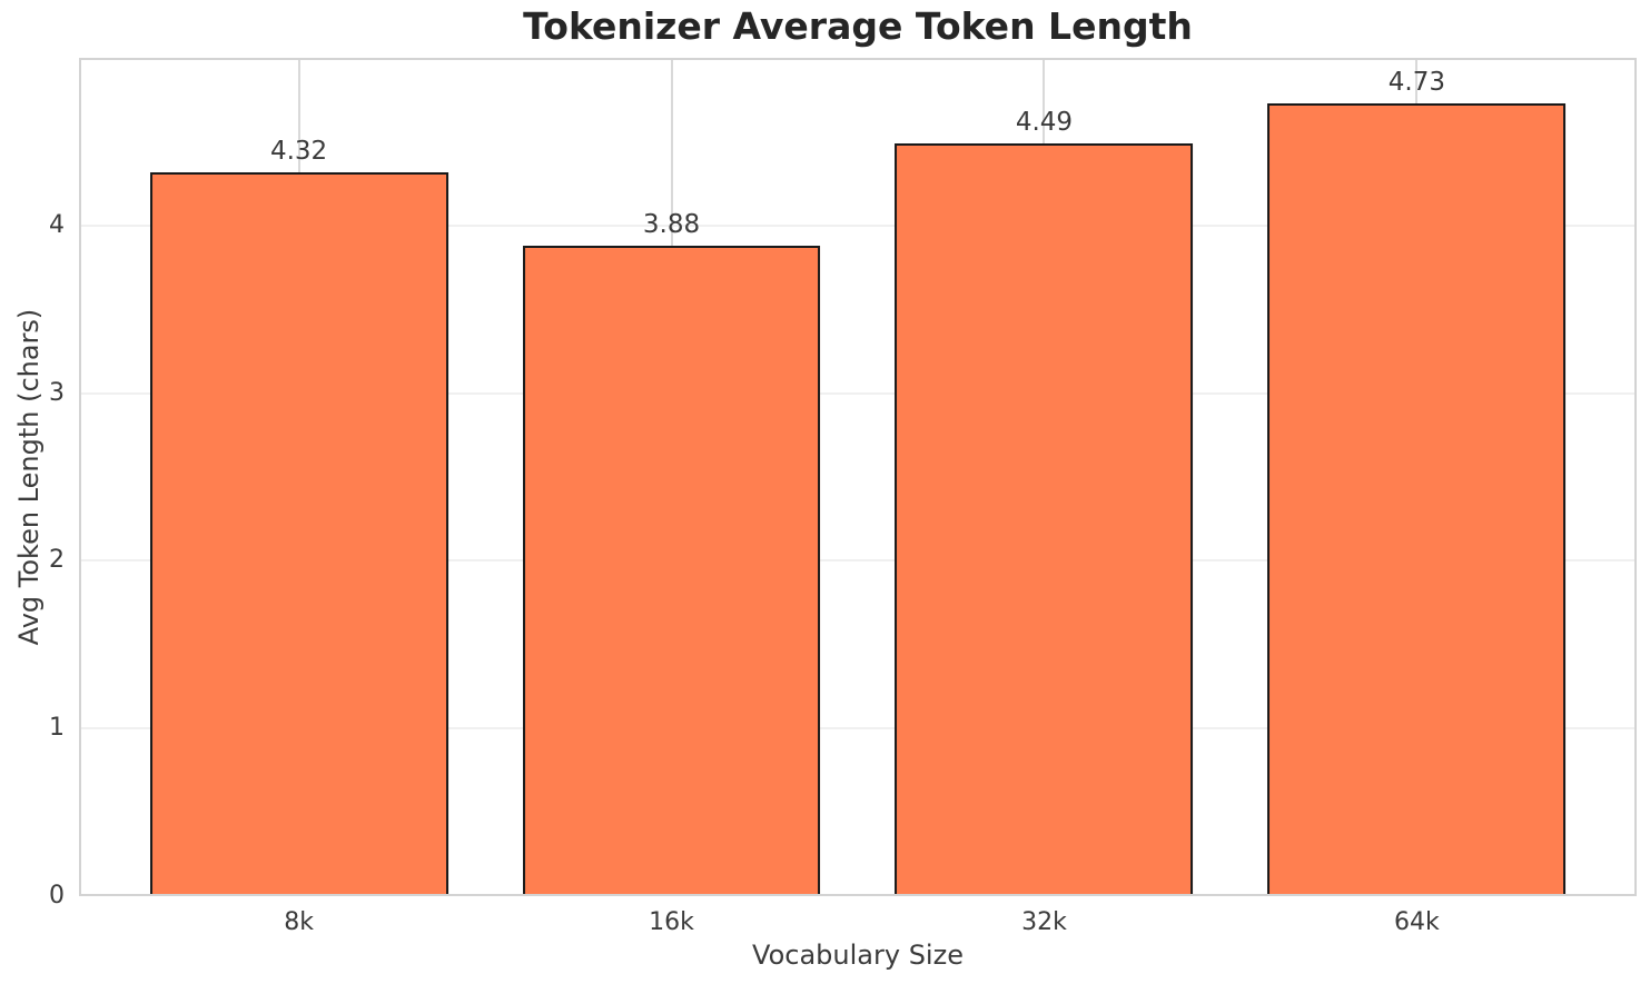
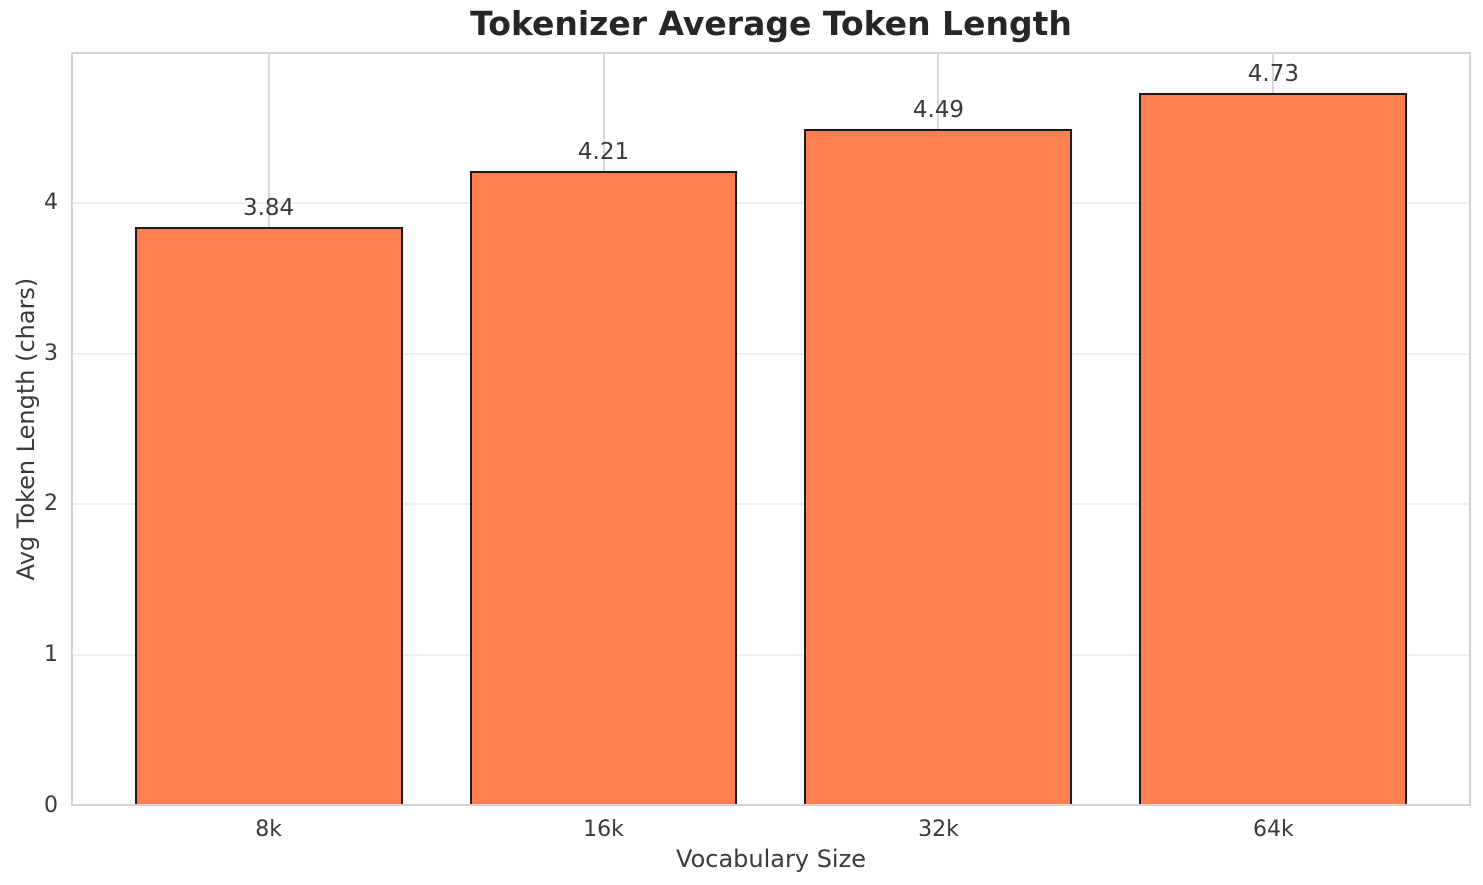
8k: 4.32 -> 3.84
16k: 3.88 -> 4.21
